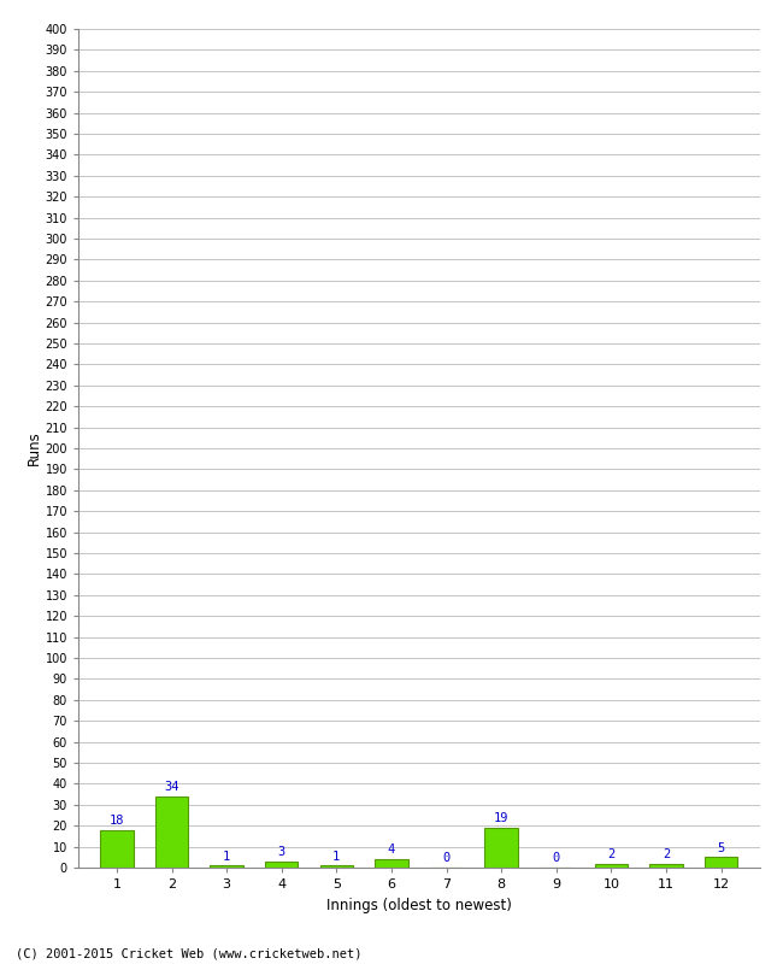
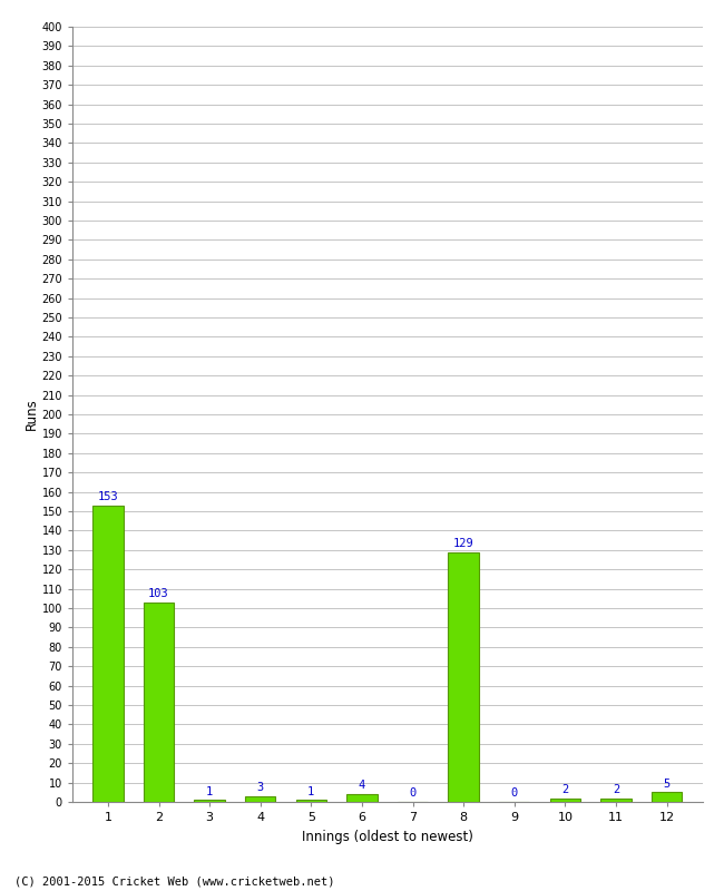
1: 18 -> 153
2: 34 -> 103
8: 19 -> 129
